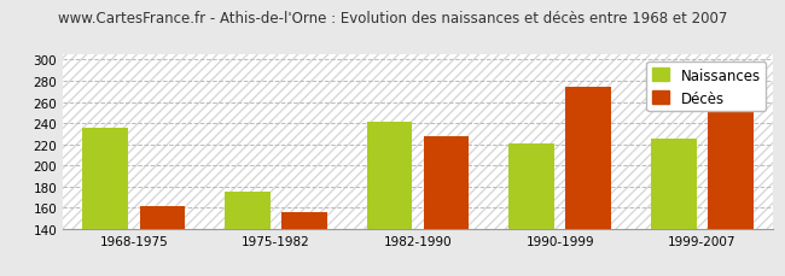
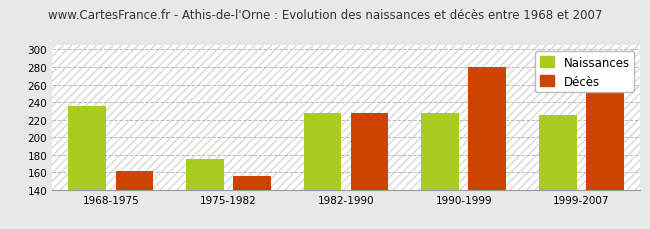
Naissances/1982-1990: 241 -> 228
Naissances/1990-1999: 221 -> 228
Décès/1990-1999: 274 -> 280
